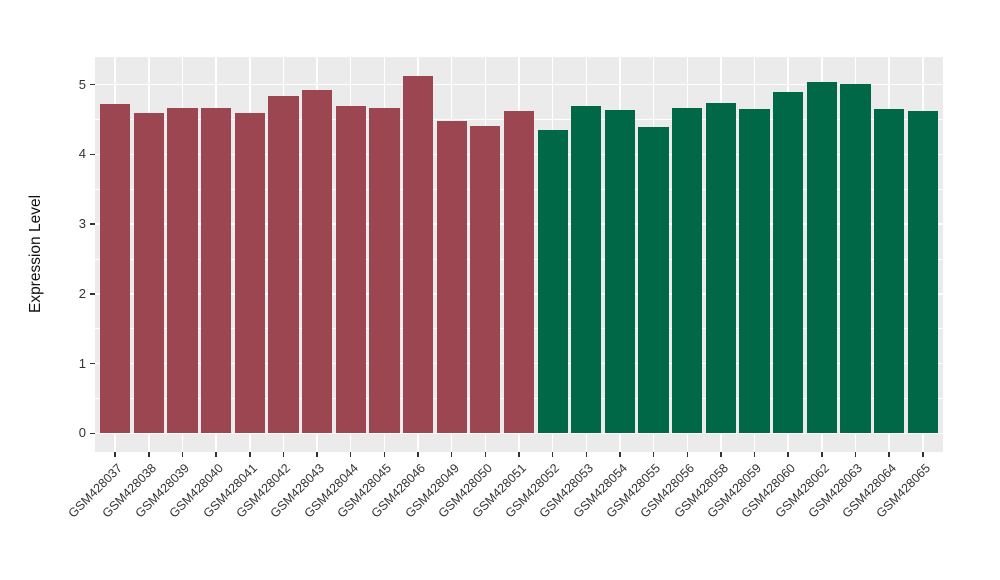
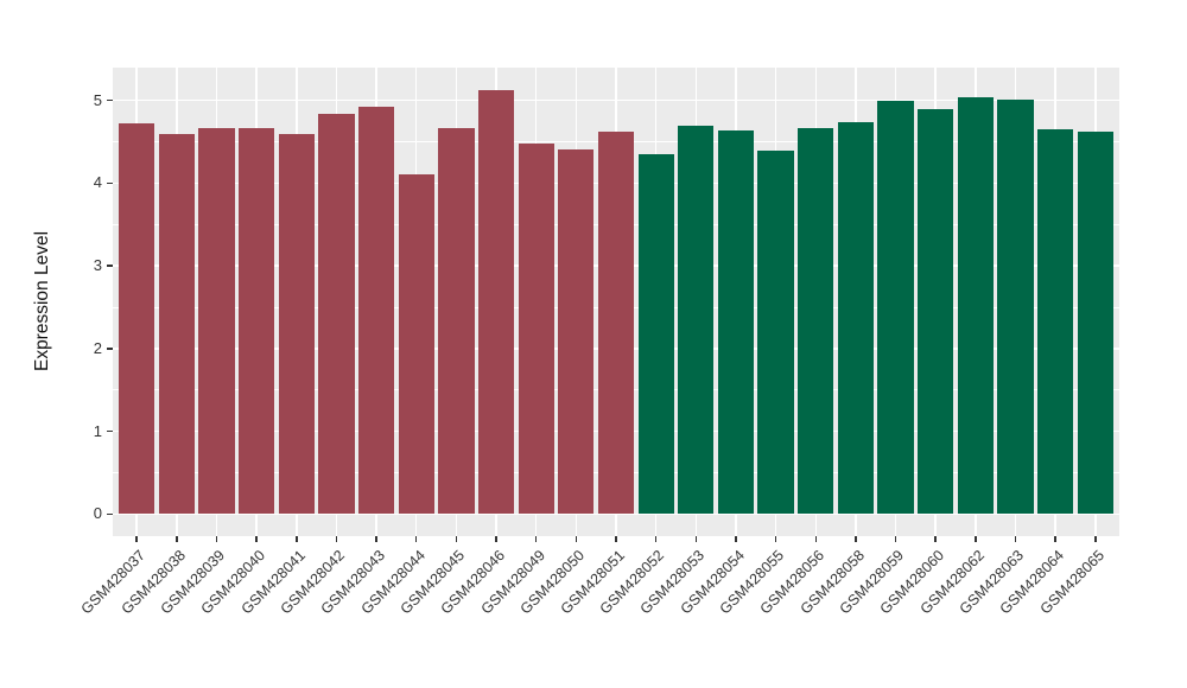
GSM428044: 4.7 -> 4.1
GSM428059: 4.7 -> 5.0
